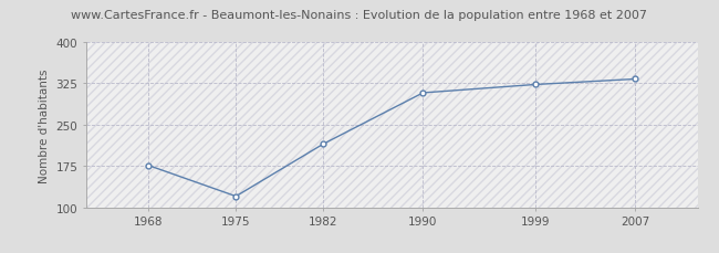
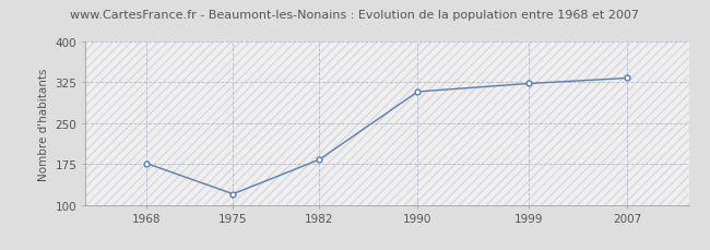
1982: 215 -> 183
